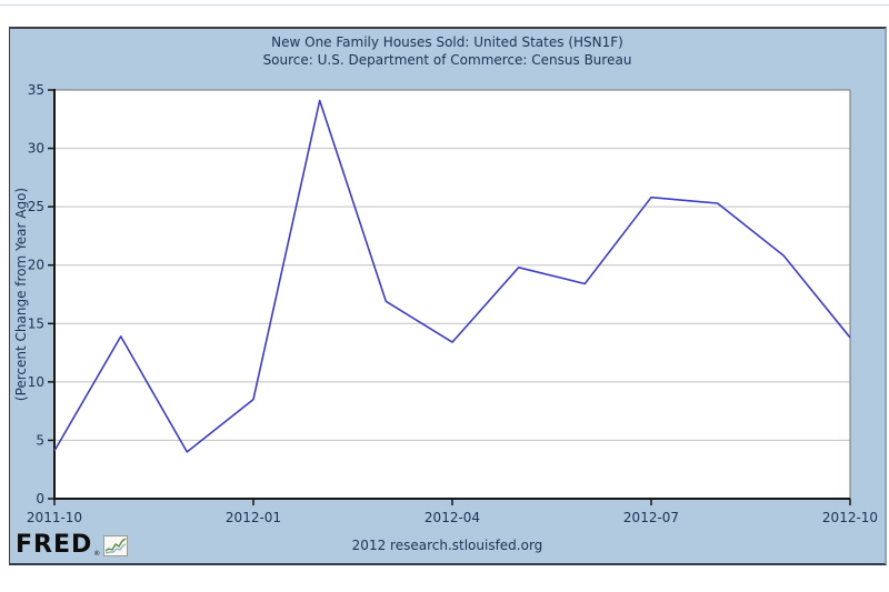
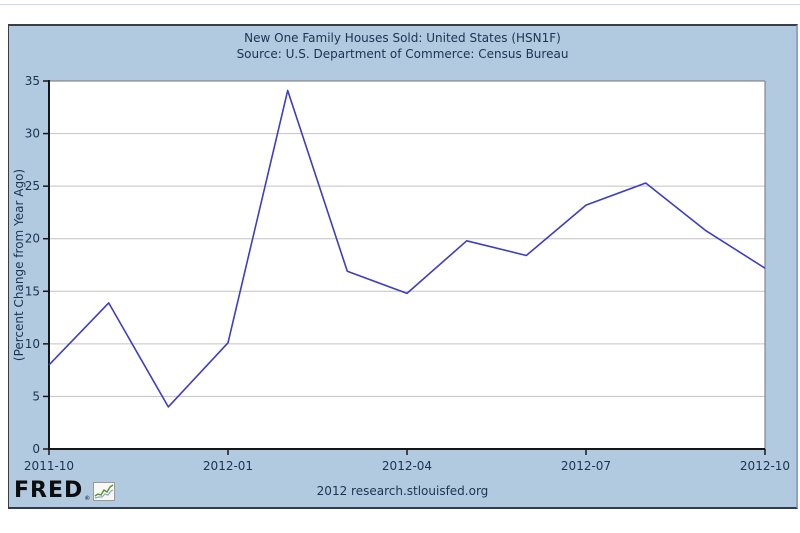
2011-10: 4.1 -> 8.0
2012-01: 8.5 -> 10.1
2012-04: 13.4 -> 14.8
2012-07: 25.8 -> 23.2
2012-10: 13.8 -> 17.2
